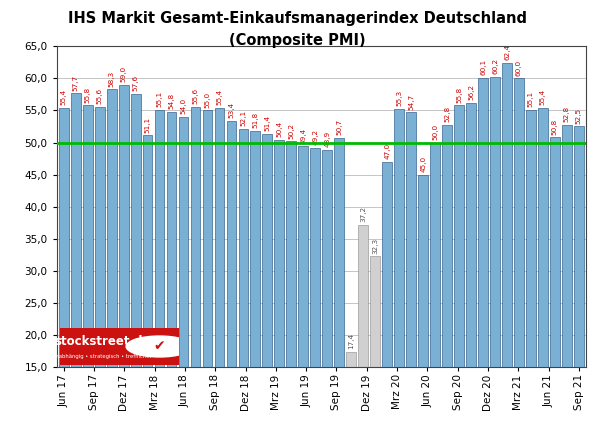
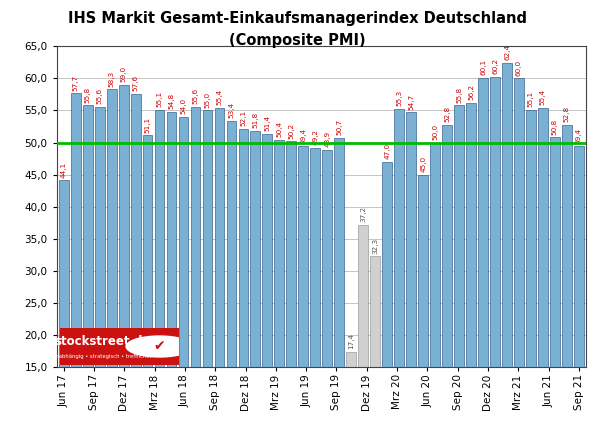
Jun 17: 55,4 -> 44,1
Sep 21: 52,5 -> 49,4
